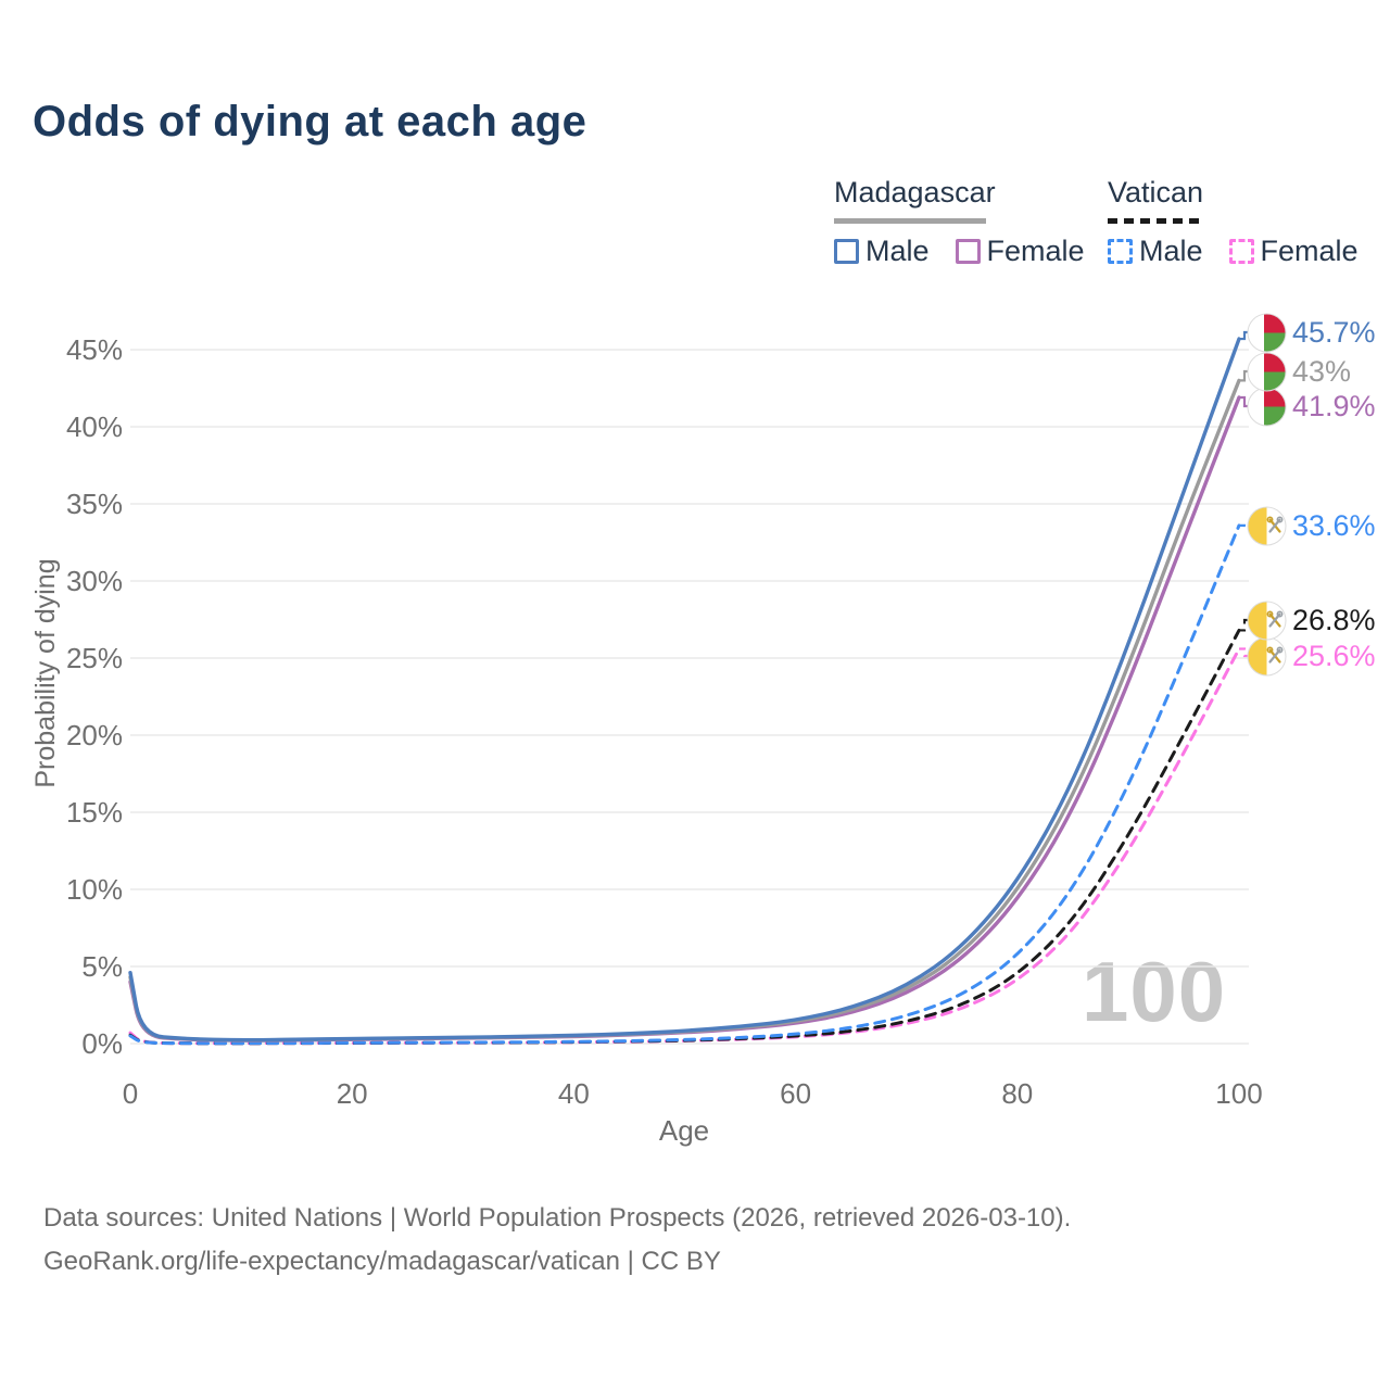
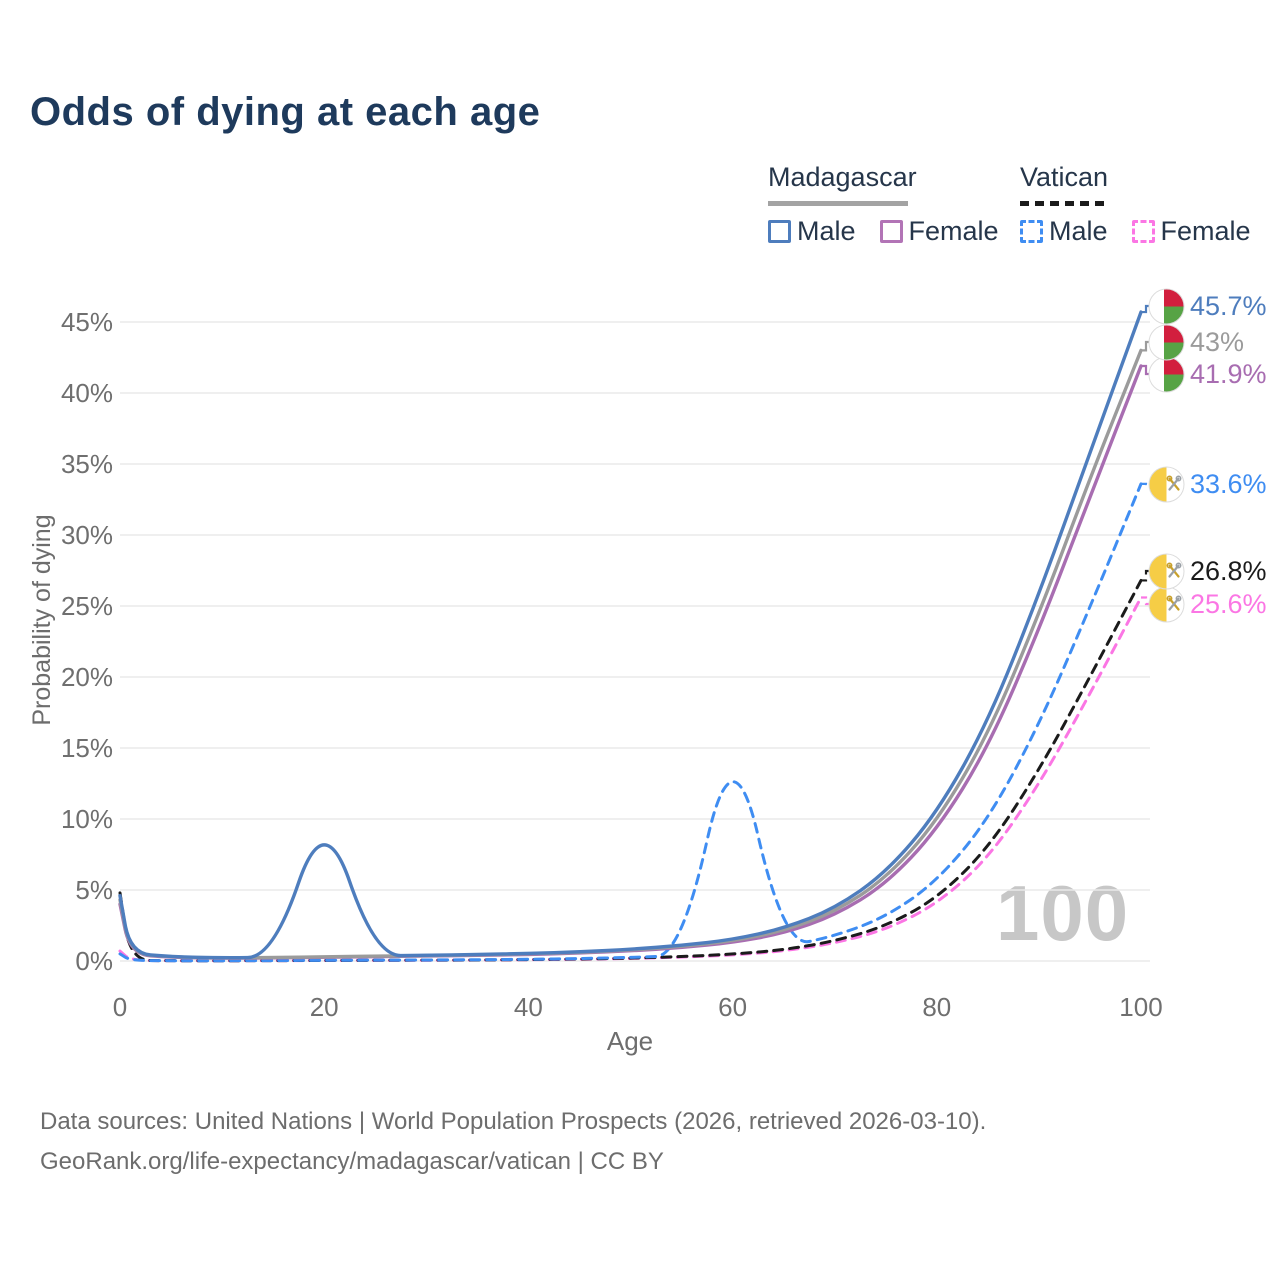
Vatican/0: 0.6% -> 4.8%
Madagascar Male/20: 0.3% -> 10.8%
Vatican Male/60: 0.6% -> 16.6%
